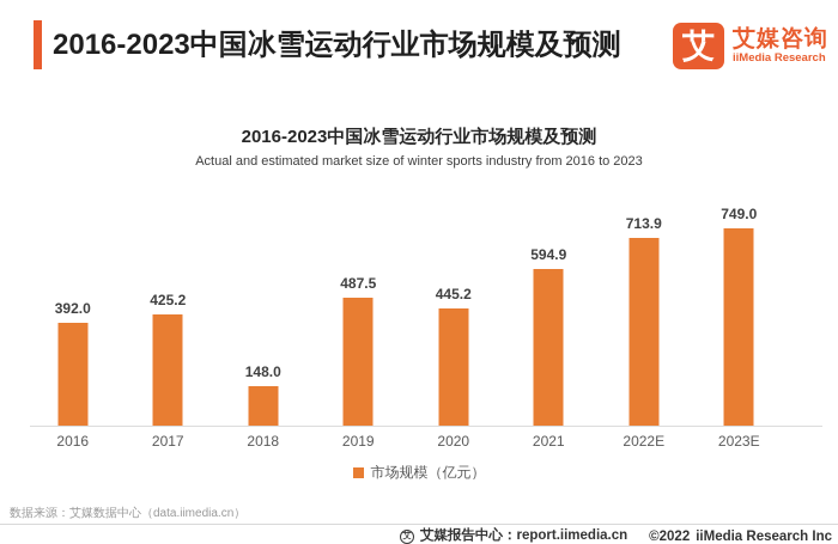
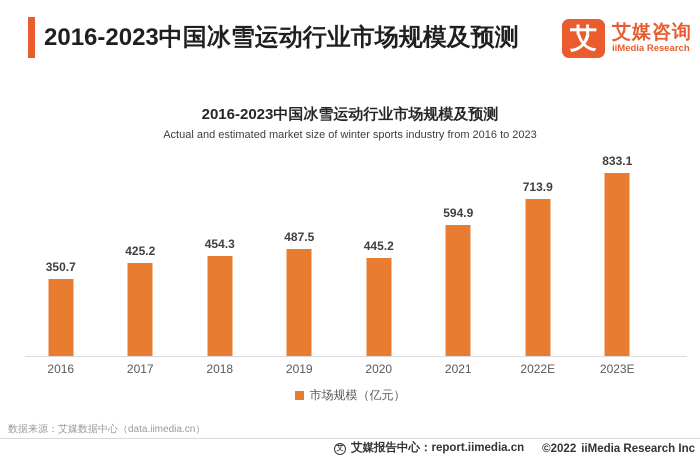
2016: 392.0 -> 350.7
2018: 148.0 -> 454.3
2023E: 749.0 -> 833.1
